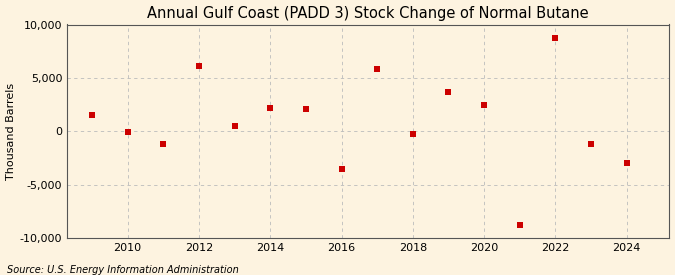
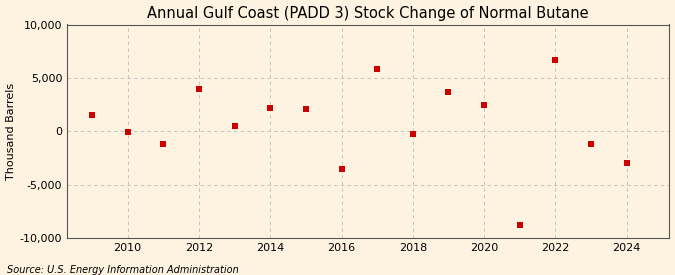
2012: 6,100 -> 4,000
2022: 8,700 -> 6,700
